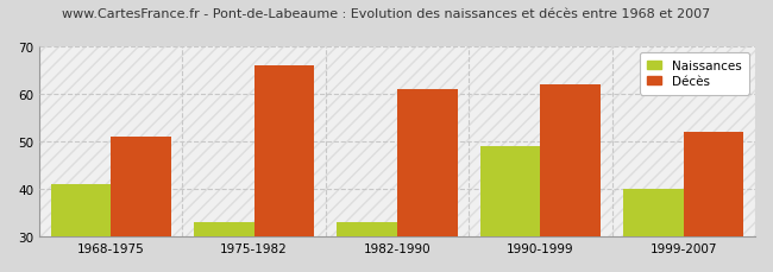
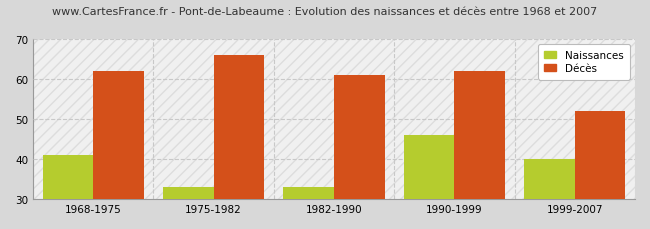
Décès/1968-1975: 51 -> 62
Naissances/1990-1999: 49 -> 46
